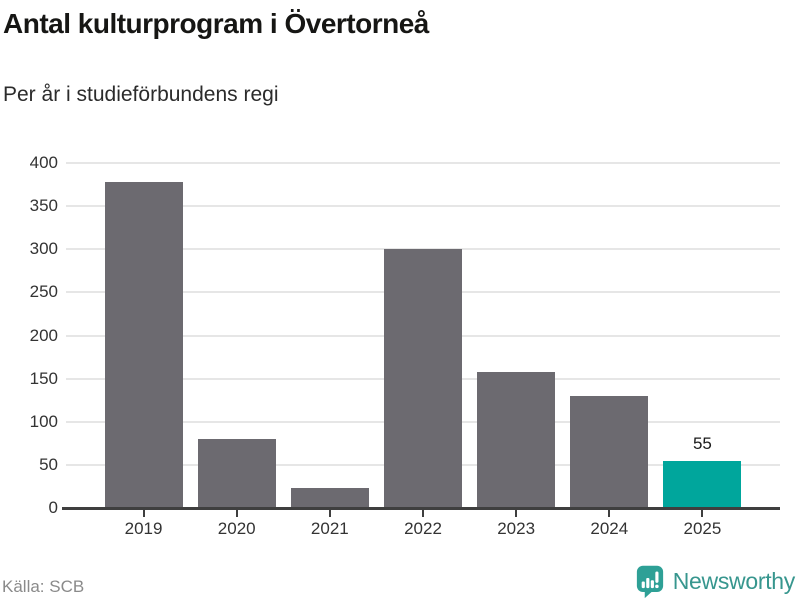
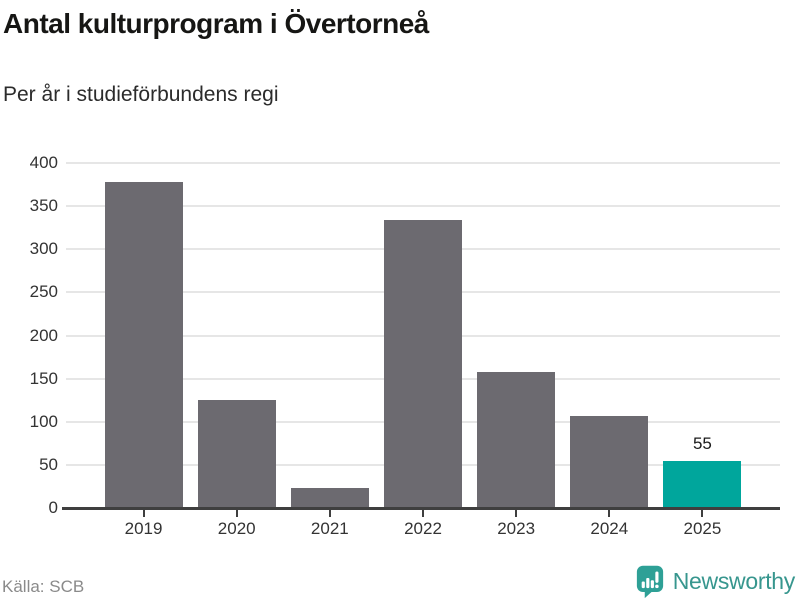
2020: 80 -> 120
2022: 300 -> 330
2024: 130 -> 110
